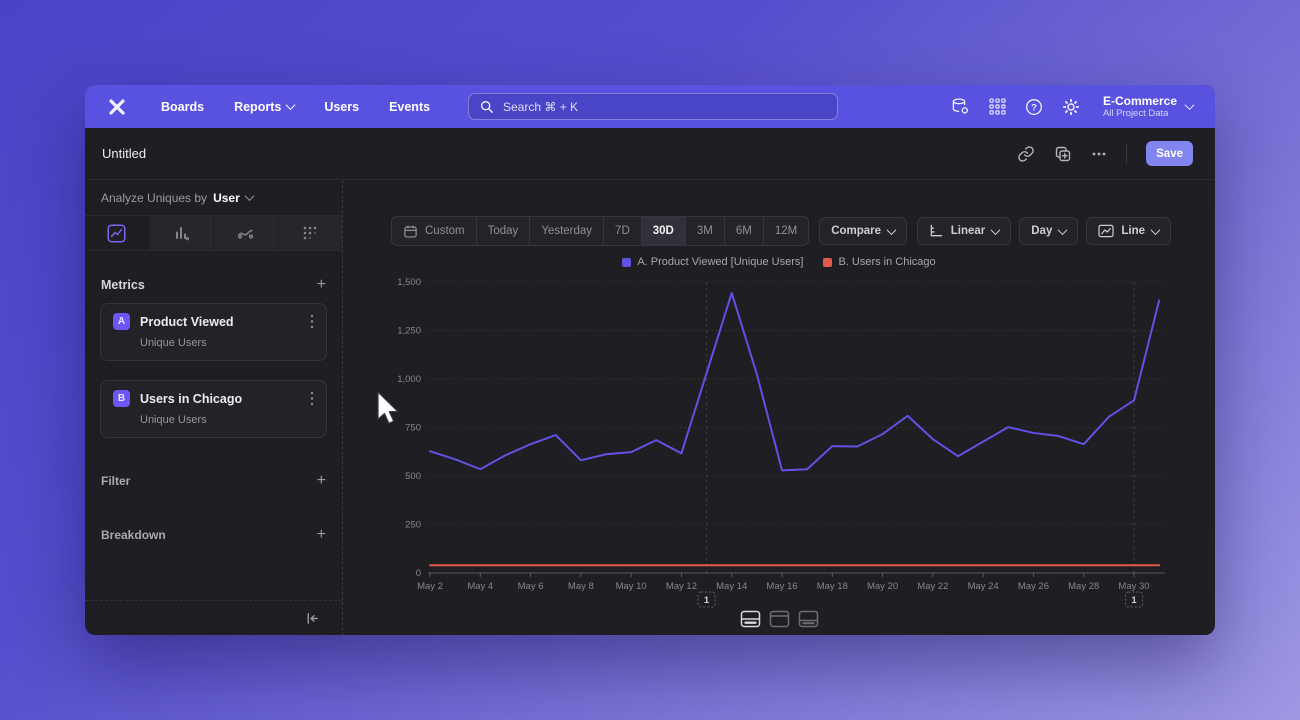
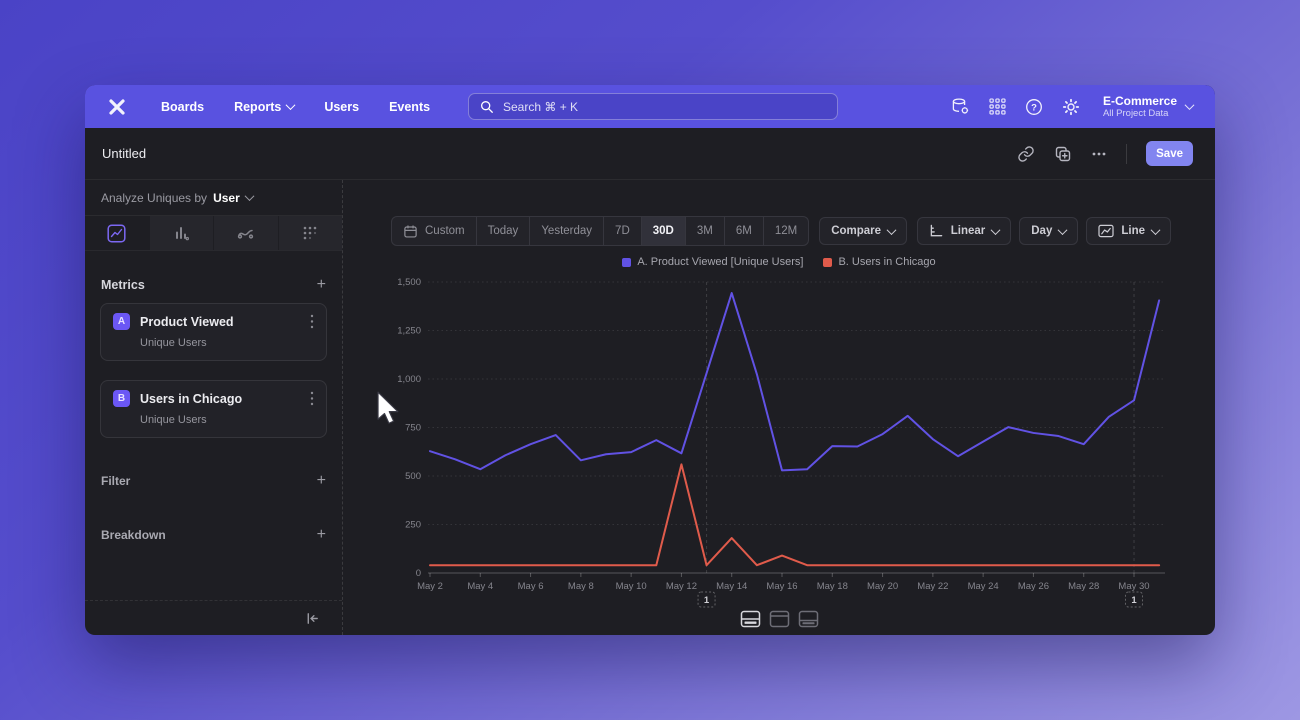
B. Users in Chicago/May 12: 40 -> 560
B. Users in Chicago/May 14: 40 -> 180
B. Users in Chicago/May 16: 40 -> 90
